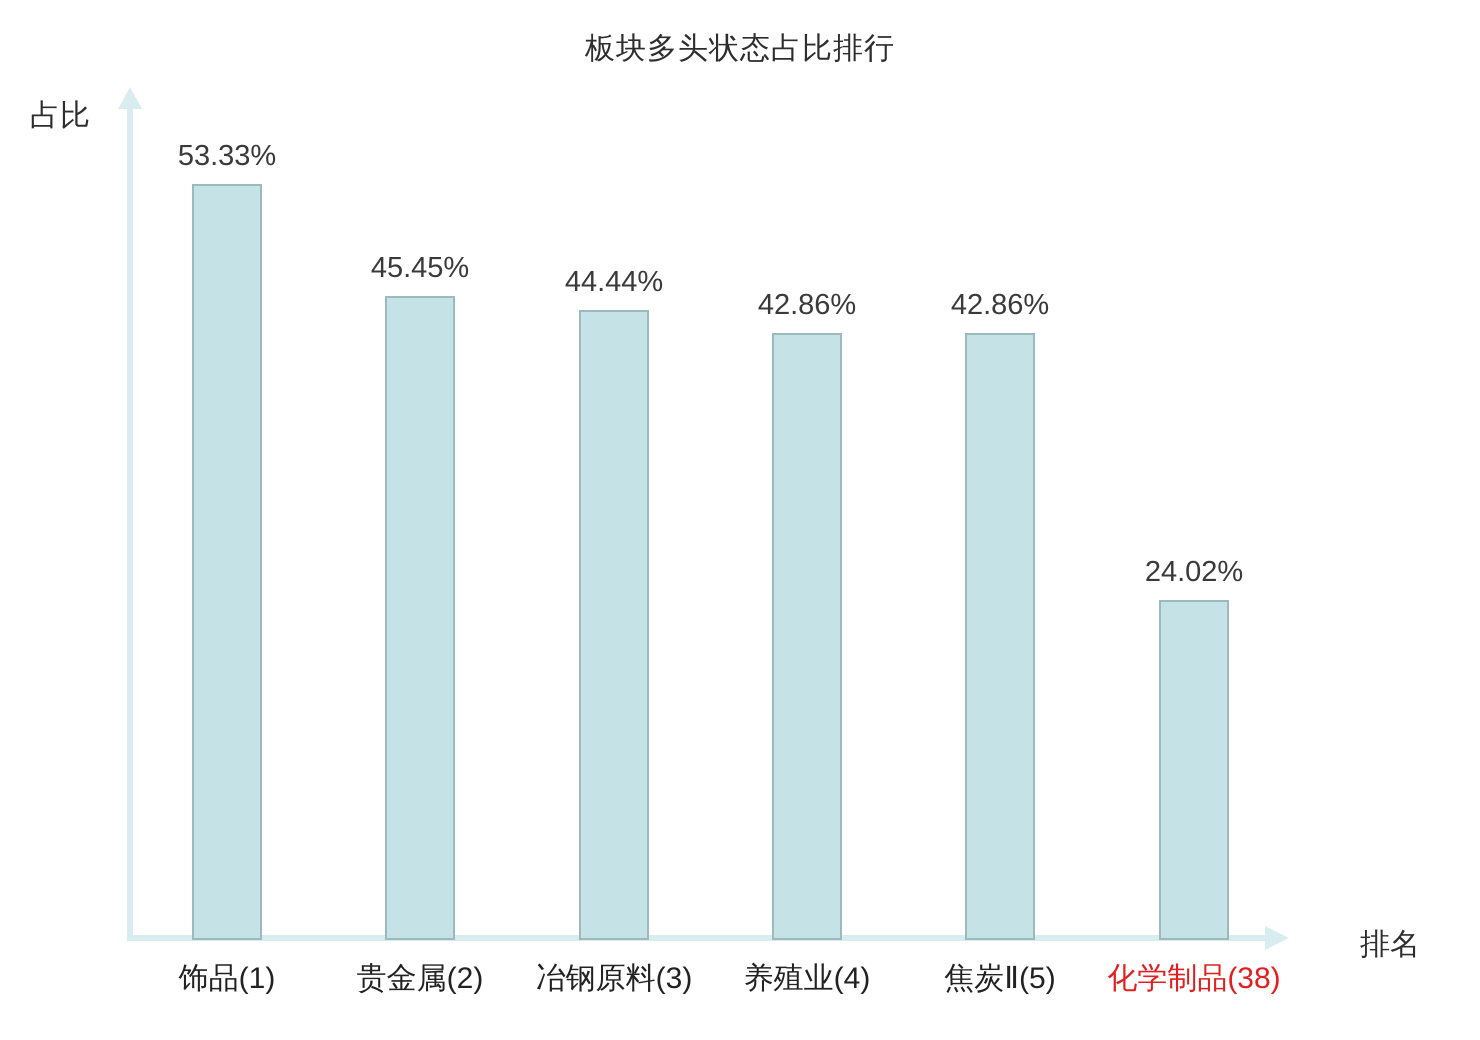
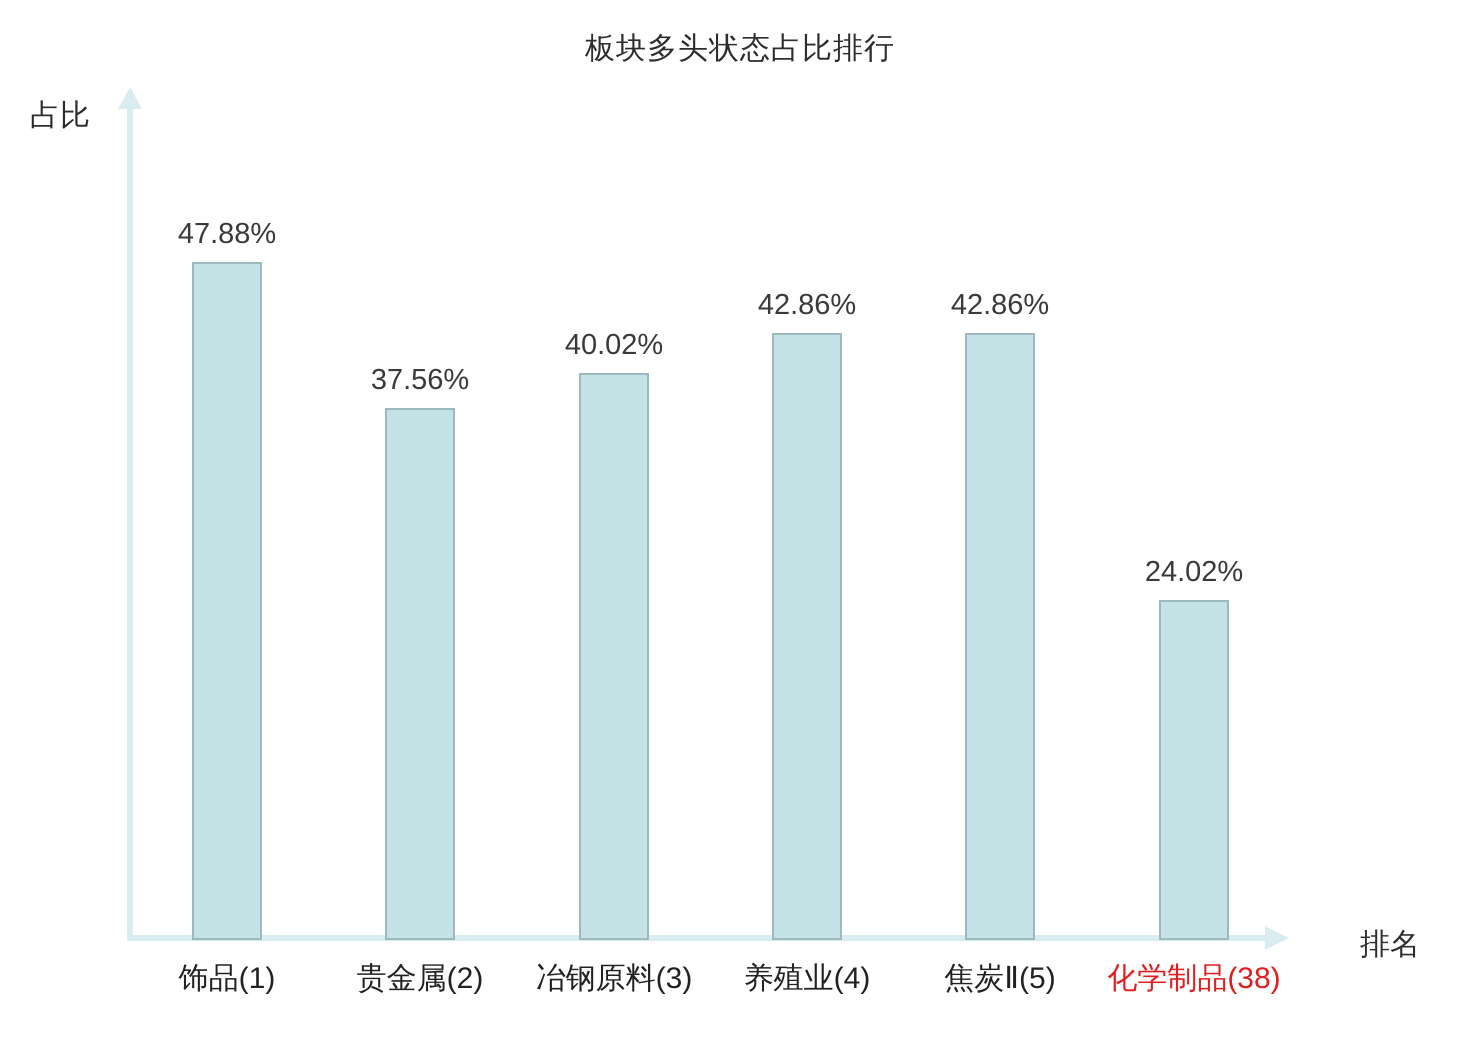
饰品(1): 53.33% -> 47.88%
贵金属(2): 45.45% -> 37.56%
冶钢原料(3): 44.44% -> 40.02%
